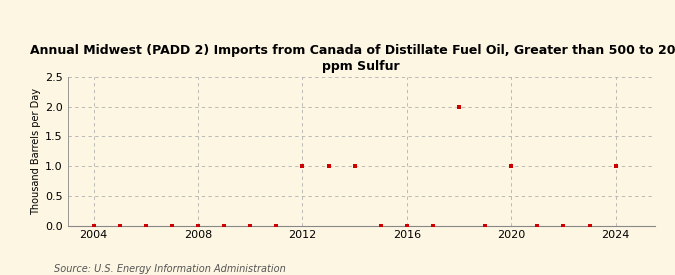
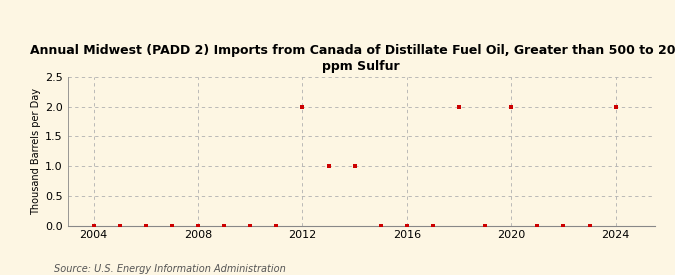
2012: 1 -> 2
2020: 1 -> 2
2024: 1 -> 2
